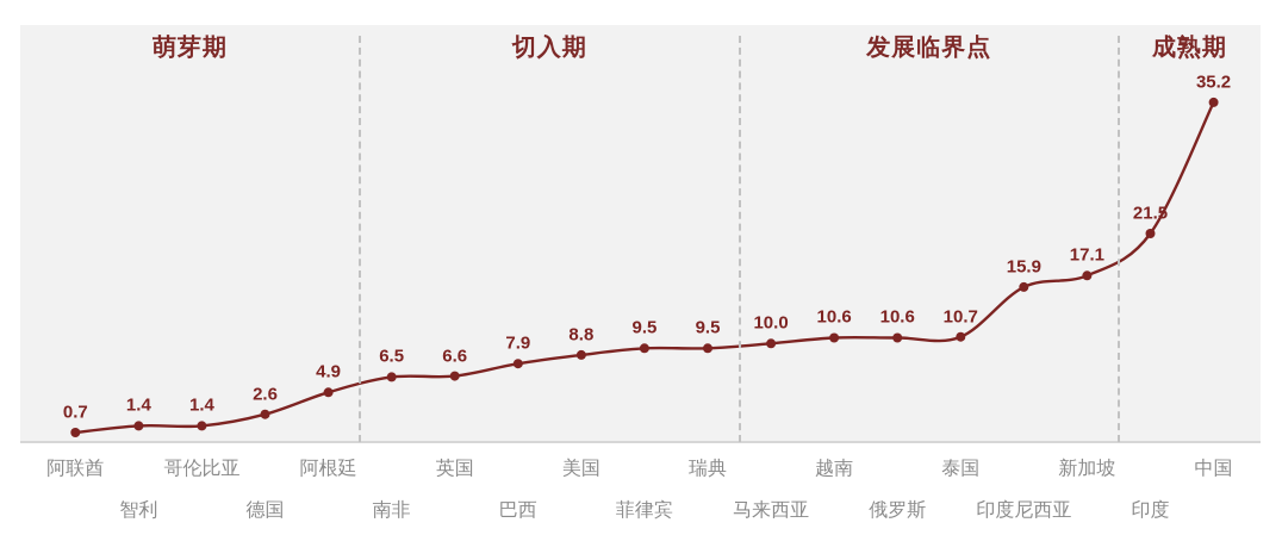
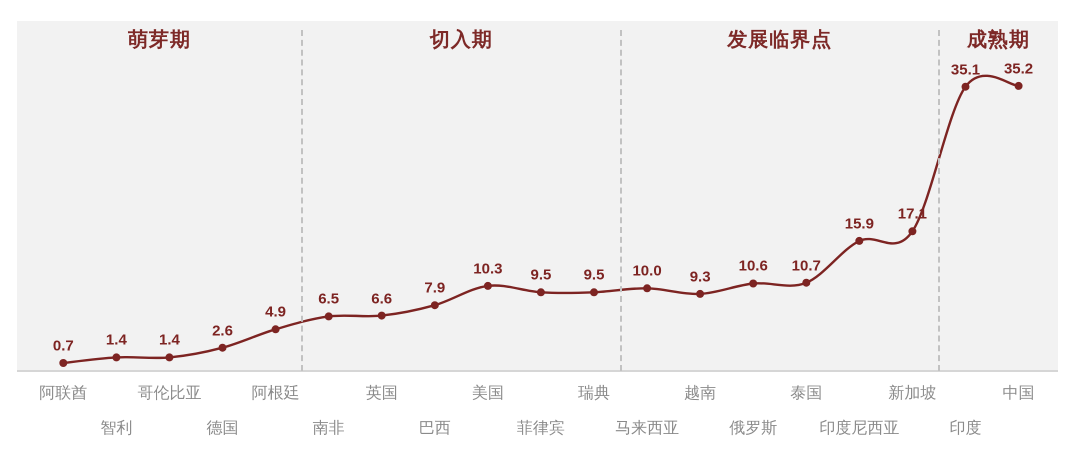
美国: 8.8 -> 10.3
越南: 10.6 -> 9.3
印度: 21.5 -> 35.1
